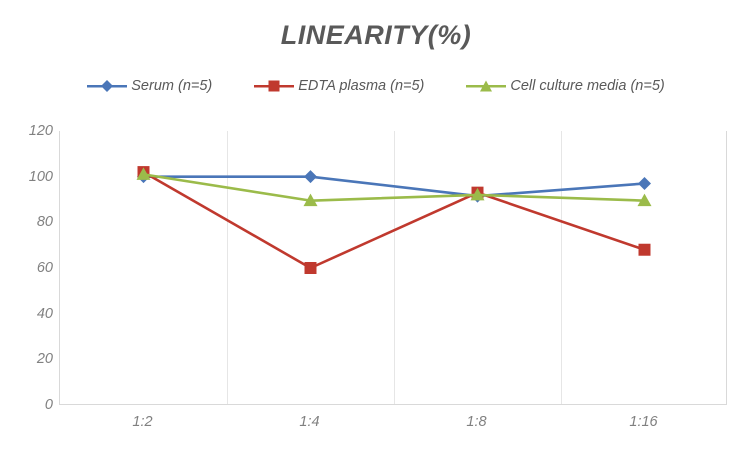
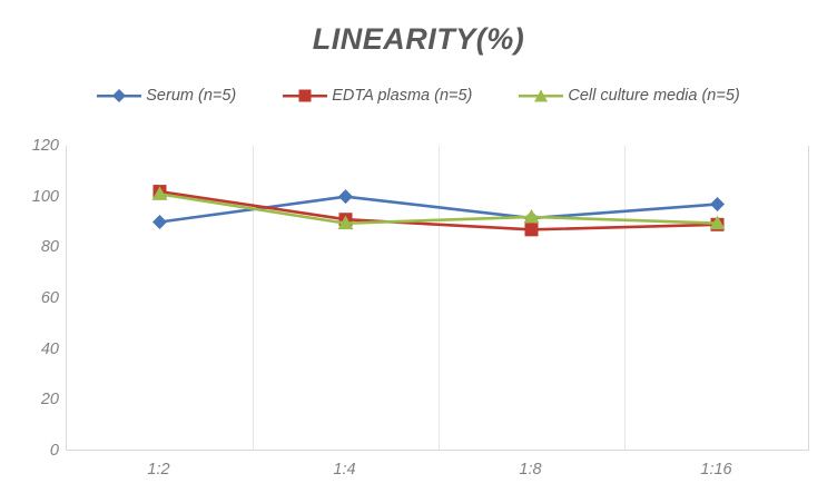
Serum (n=5)/1:2: 100 -> 90
EDTA plasma (n=5)/1:4: 60 -> 91
EDTA plasma (n=5)/1:8: 93 -> 87
EDTA plasma (n=5)/1:16: 68 -> 89
